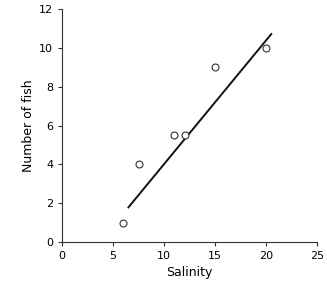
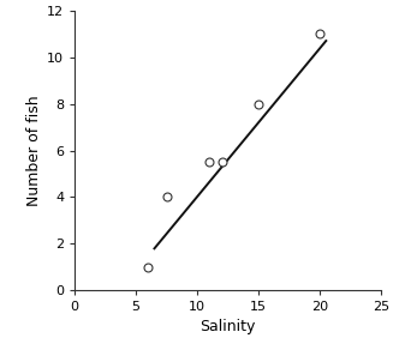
15: 9.0 -> 8.0
20: 10.0 -> 11.0
